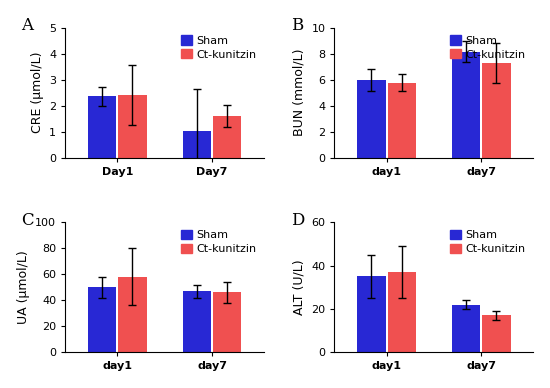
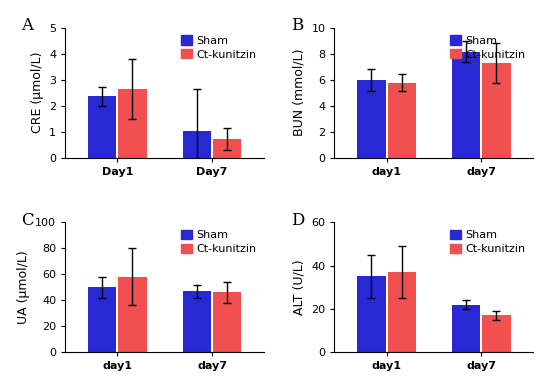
Ct-kunitzin/Day1: 2.40 -> 2.65
Ct-kunitzin/Day7: 1.60 -> 0.70
